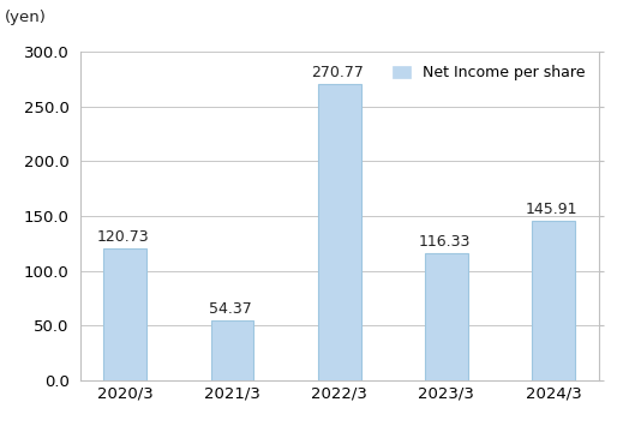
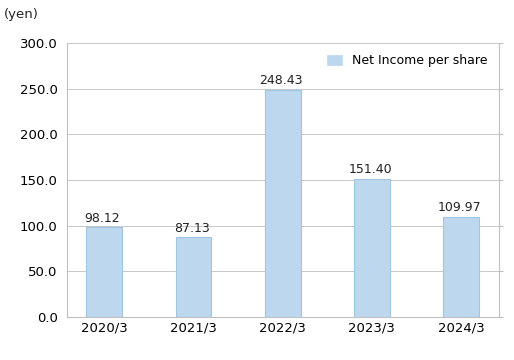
2020/3: 120.73 -> 98.12
2021/3: 54.37 -> 87.13
2022/3: 270.77 -> 248.43
2023/3: 116.33 -> 151.40
2024/3: 145.91 -> 109.97
